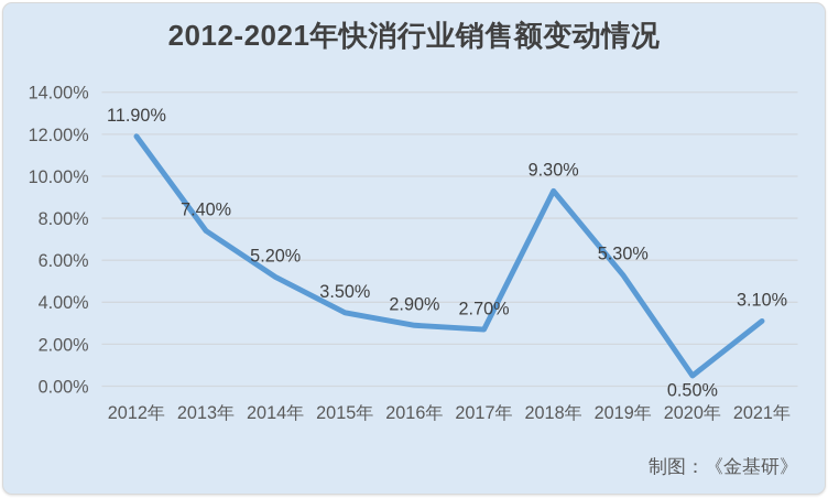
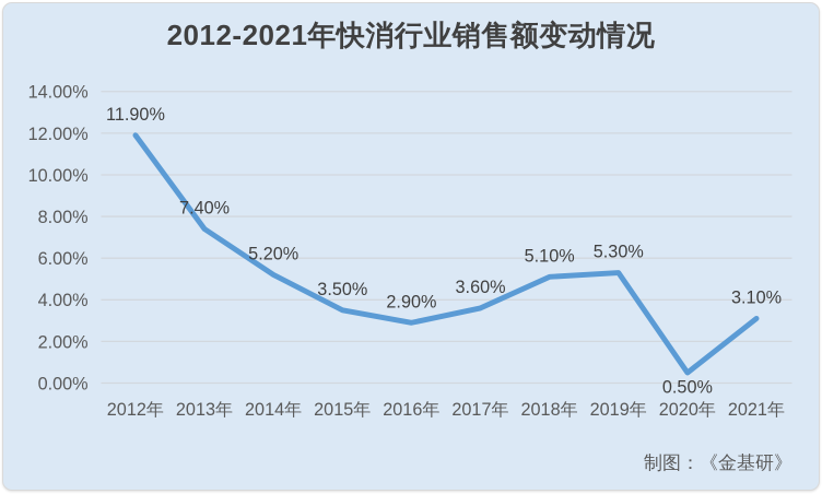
2017年: 2.70% -> 3.60%
2018年: 9.30% -> 5.10%
